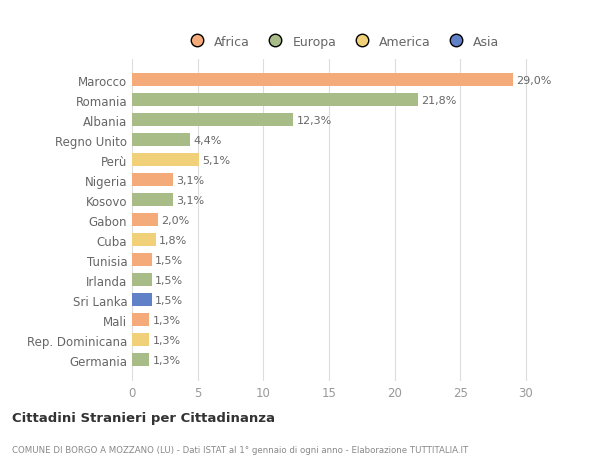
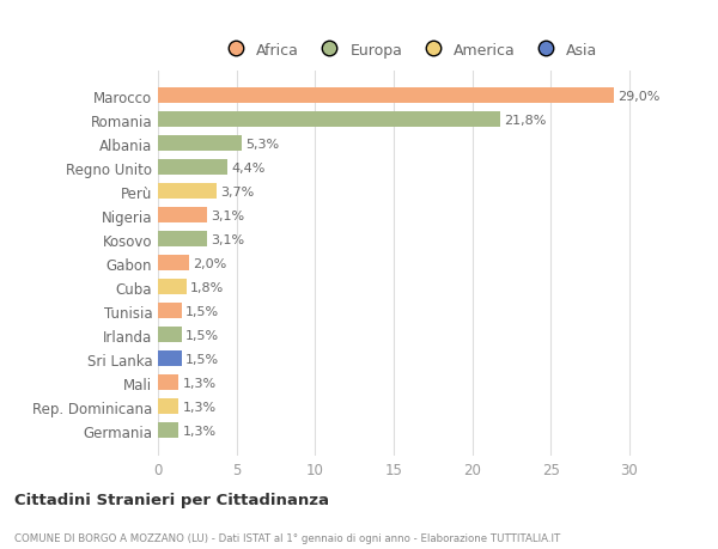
Albania: 12,3% -> 5,3%
Perù: 5,1% -> 3,7%
